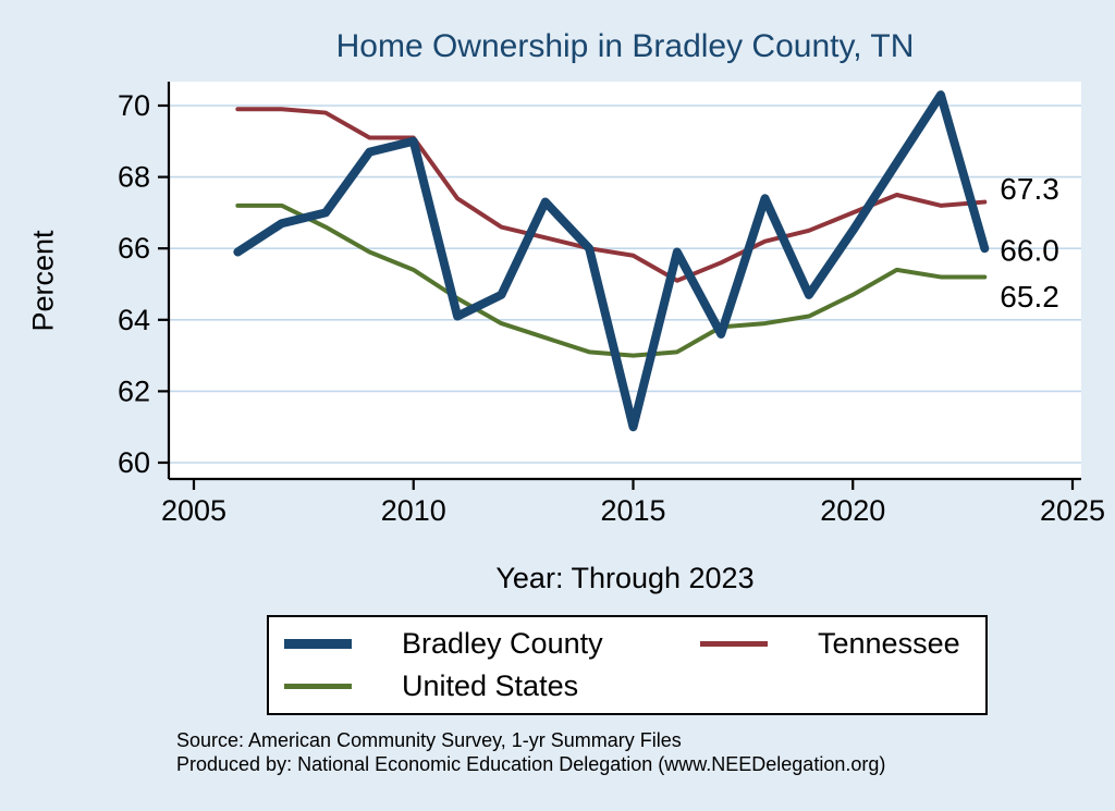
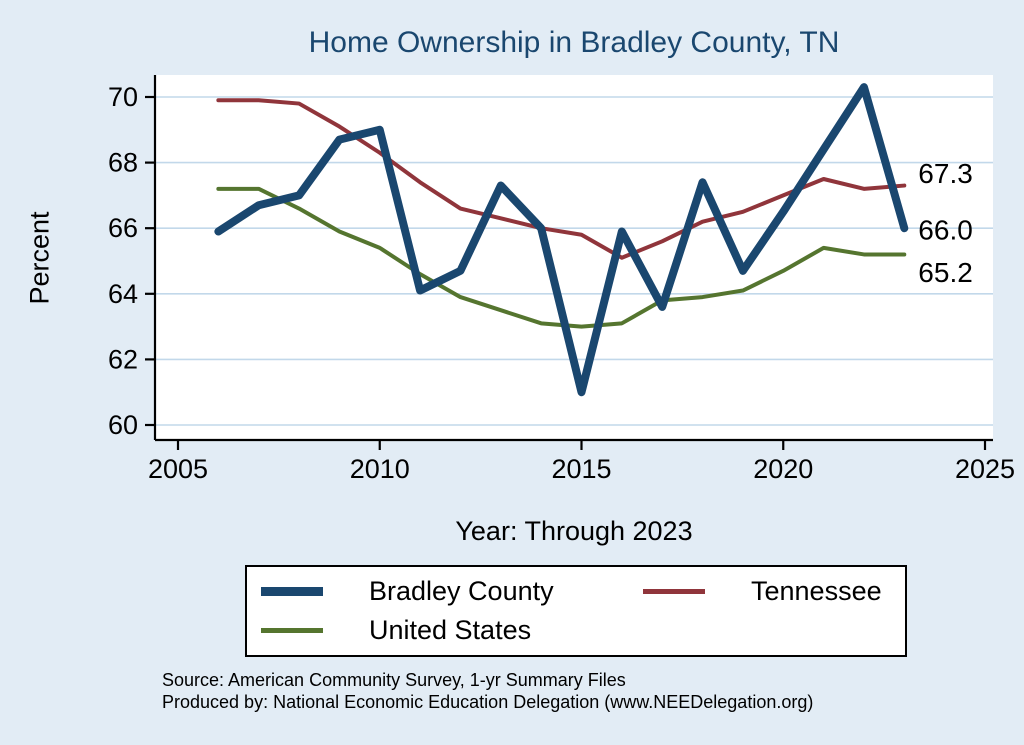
Tennessee/2010: 69.1 -> 68.3
